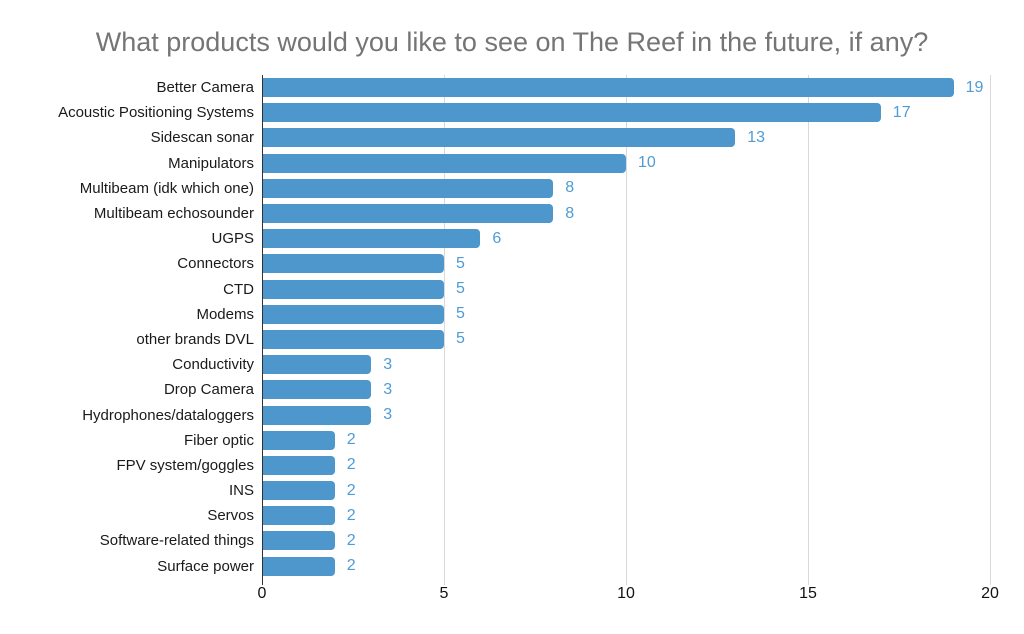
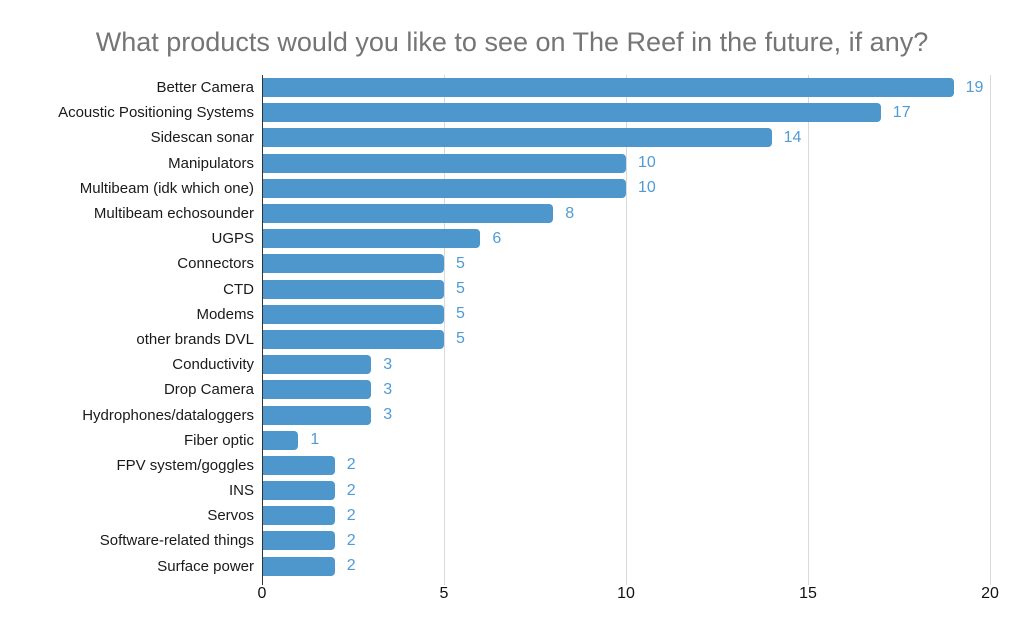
Sidescan sonar: 13 -> 14
Multibeam (idk which one): 8 -> 10
Fiber optic: 2 -> 1
